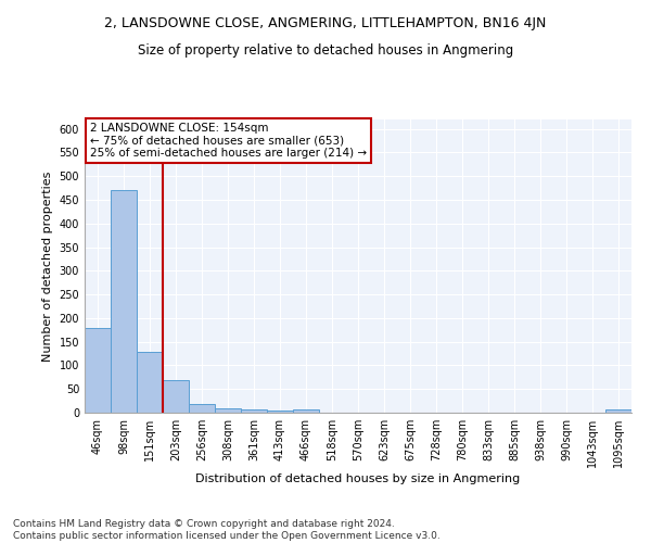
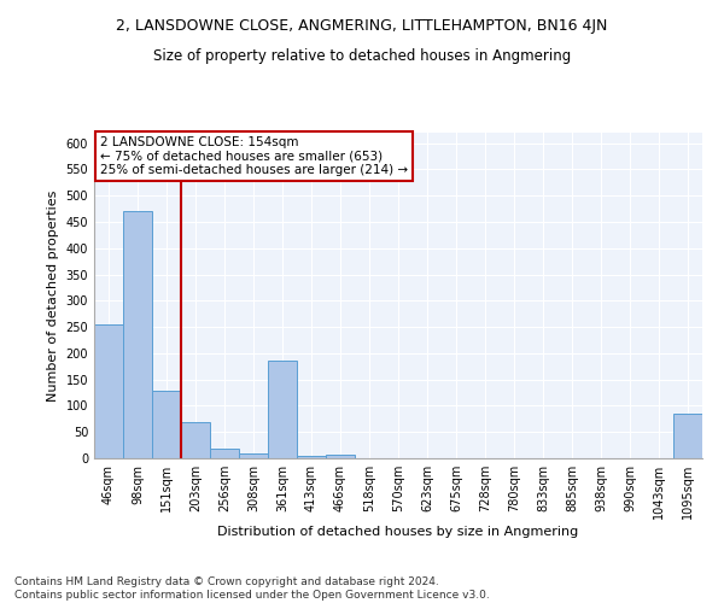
46sqm: 180 -> 255
361sqm: 6 -> 185
1095sqm: 6 -> 85
